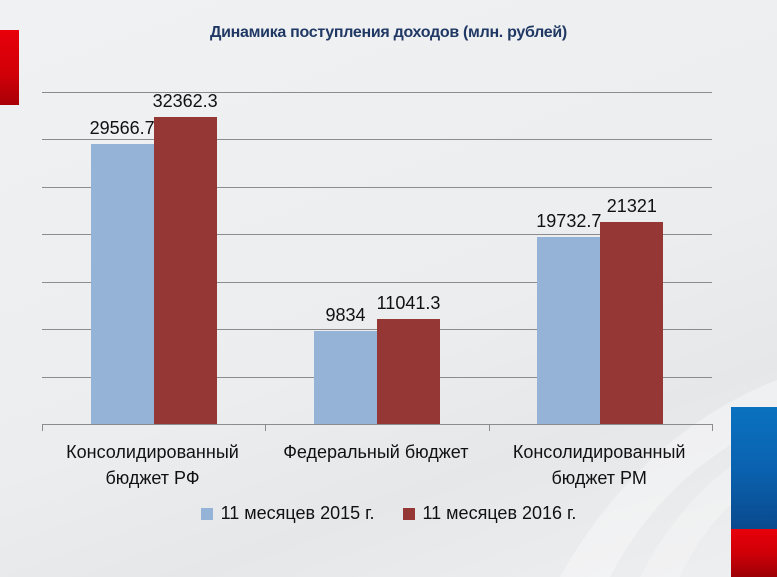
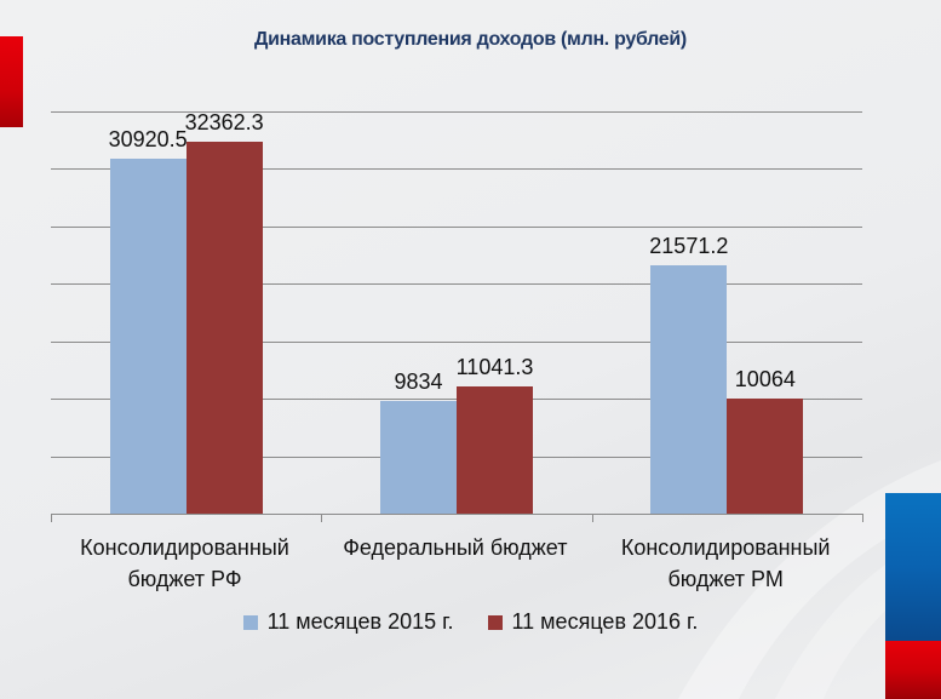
11 месяцев 2015 г./Консолидированный бюджет РФ: 29566.7 -> 30920.5
11 месяцев 2015 г./Консолидированный бюджет РМ: 19732.7 -> 21571.2
11 месяцев 2016 г./Консолидированный бюджет РМ: 21321 -> 10064
